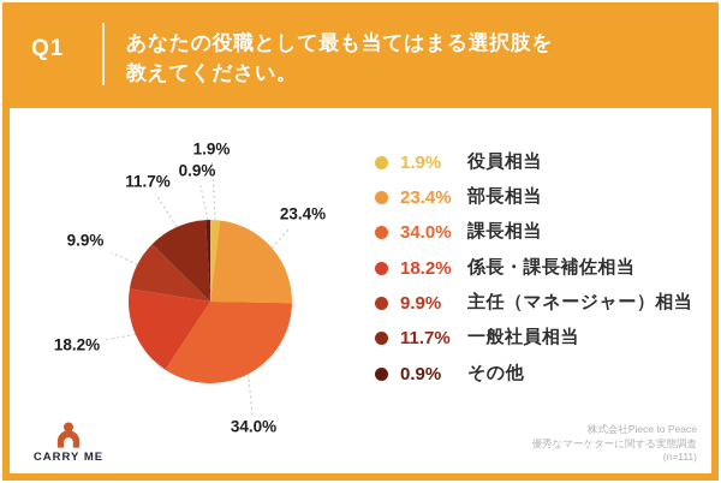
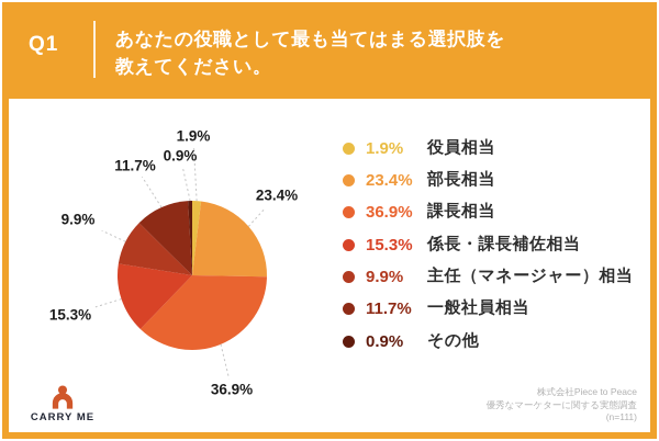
課長相当: 34.0% -> 36.9%
係長・課長補佐相当: 18.2% -> 15.3%
